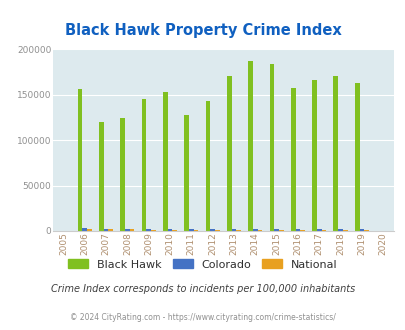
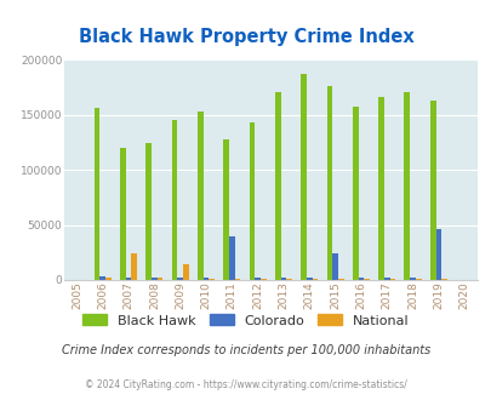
National/2007: 2000 -> 24000
National/2009: 2000 -> 14000
Colorado/2011: 2000 -> 40000
Black Hawk/2015: 184000 -> 176000
Colorado/2015: 2000 -> 24000
Colorado/2019: 2000 -> 46000
